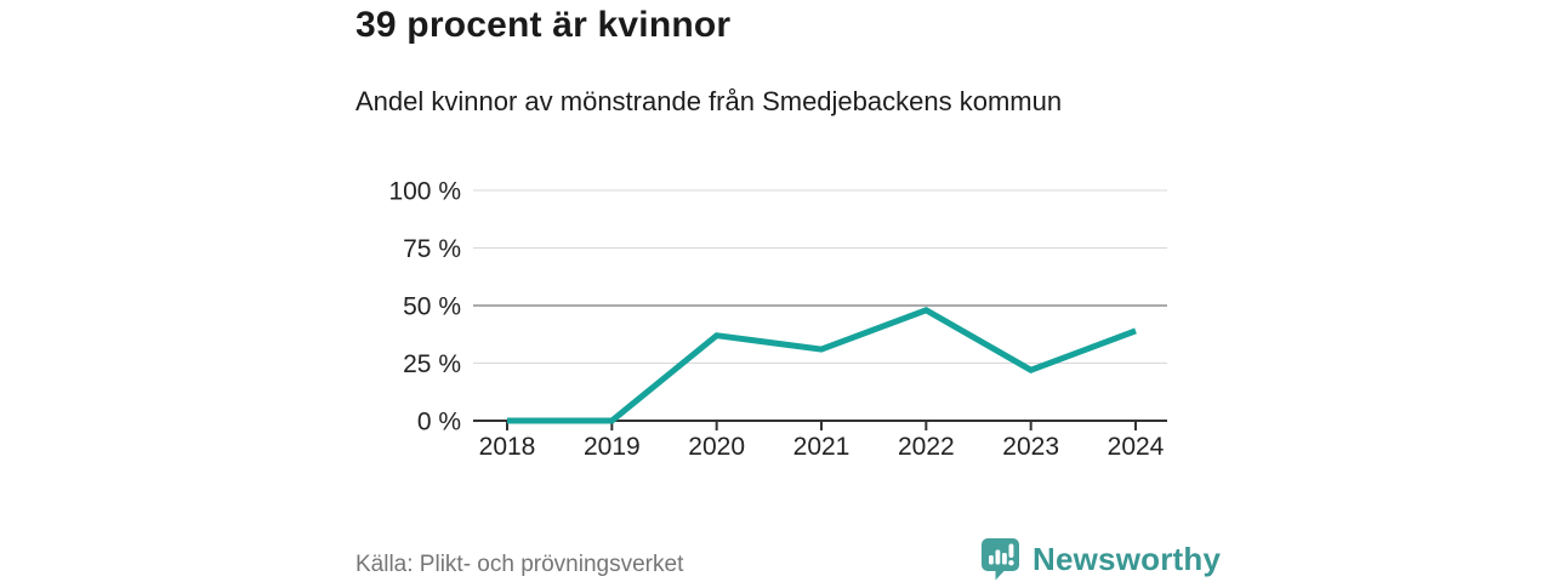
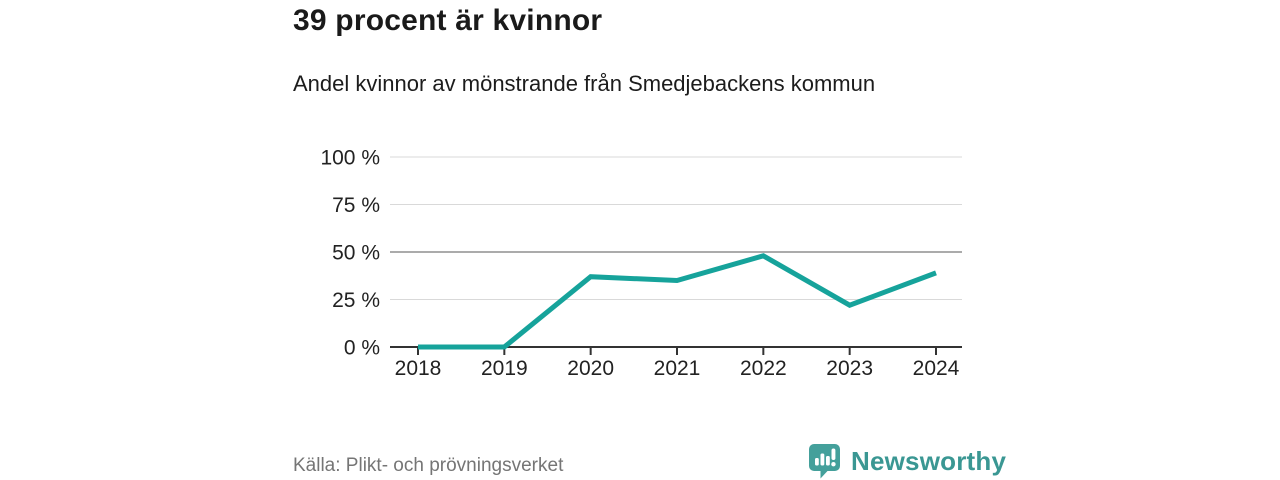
2021: 31% -> 35%
